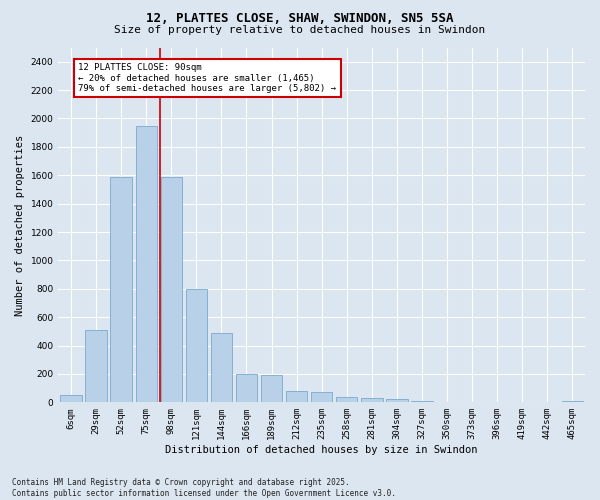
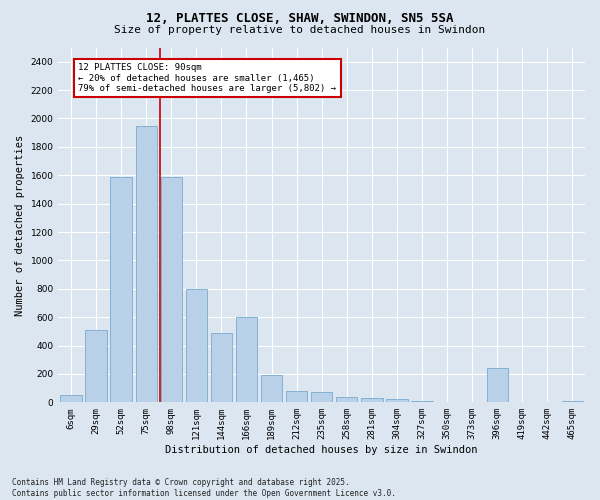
166sqm: 200 -> 600
396sqm: 0 -> 240
